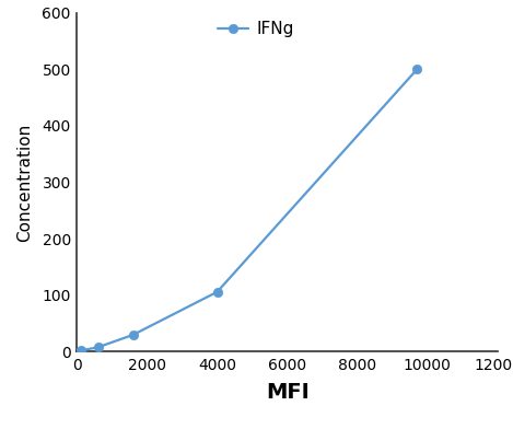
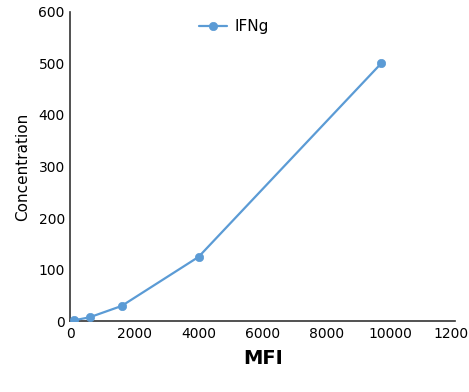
4000: 106 -> 125
